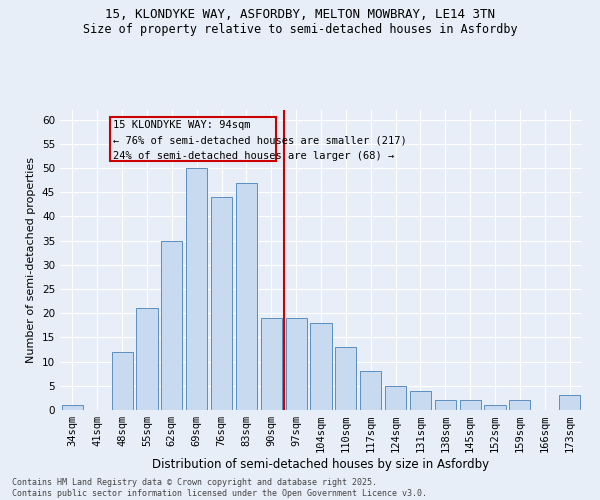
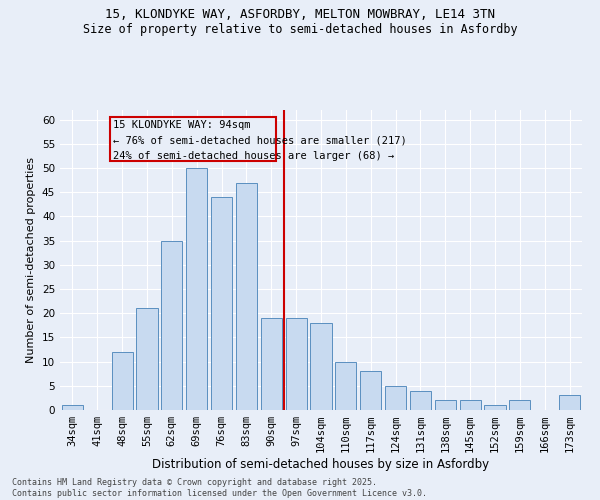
110sqm: 13 -> 10
